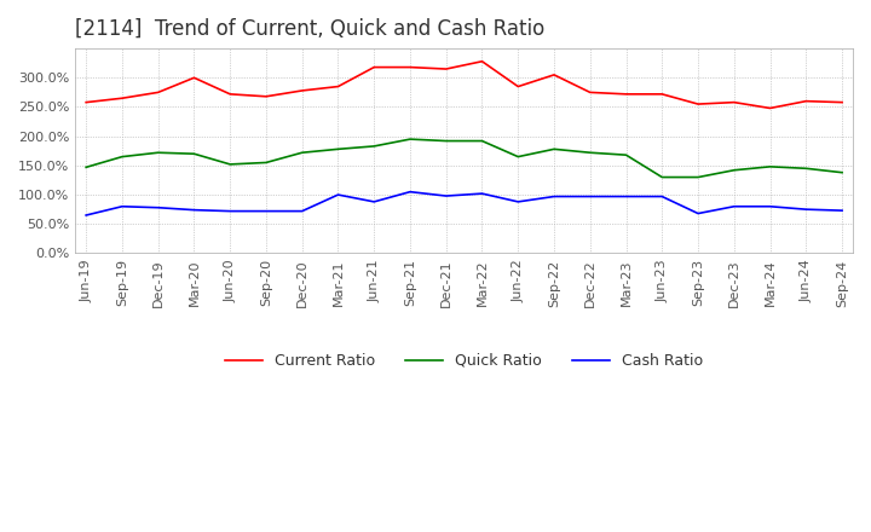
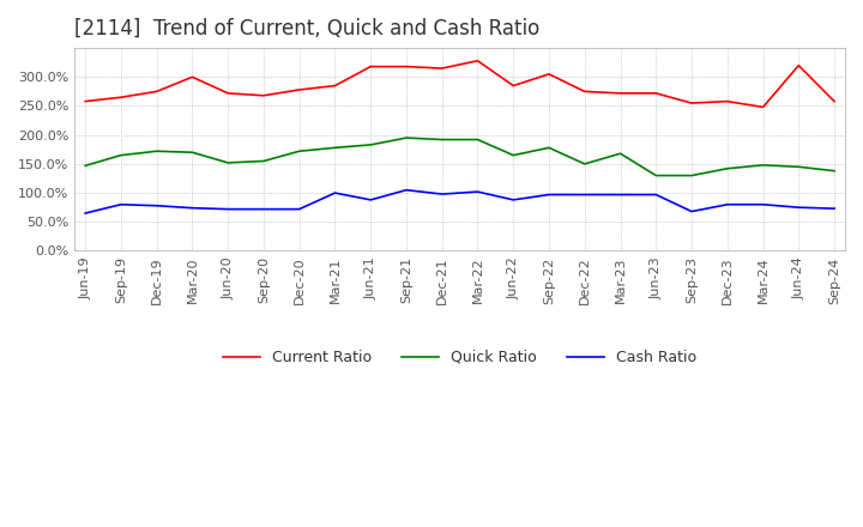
Quick Ratio/Dec-22: 172% -> 150%
Current Ratio/Jun-24: 260% -> 320%
